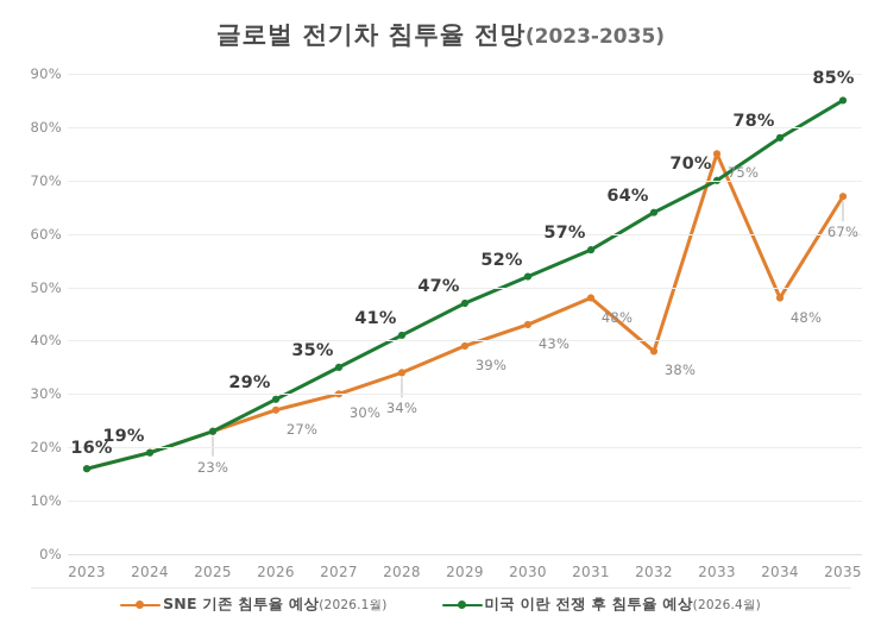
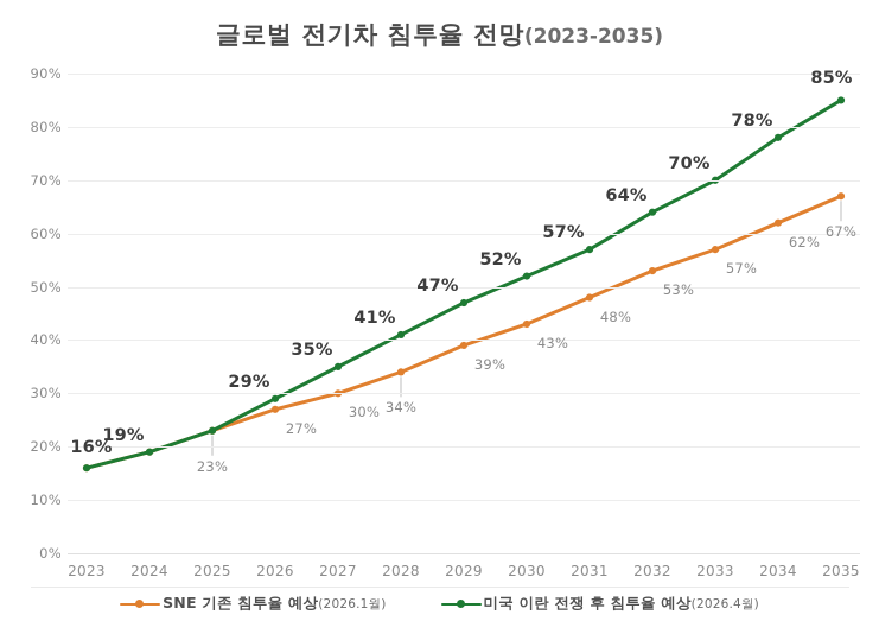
SNE 기존 침투율 예상/2032: 38% -> 53%
SNE 기존 침투율 예상/2033: 75% -> 57%
SNE 기존 침투율 예상/2034: 48% -> 62%
